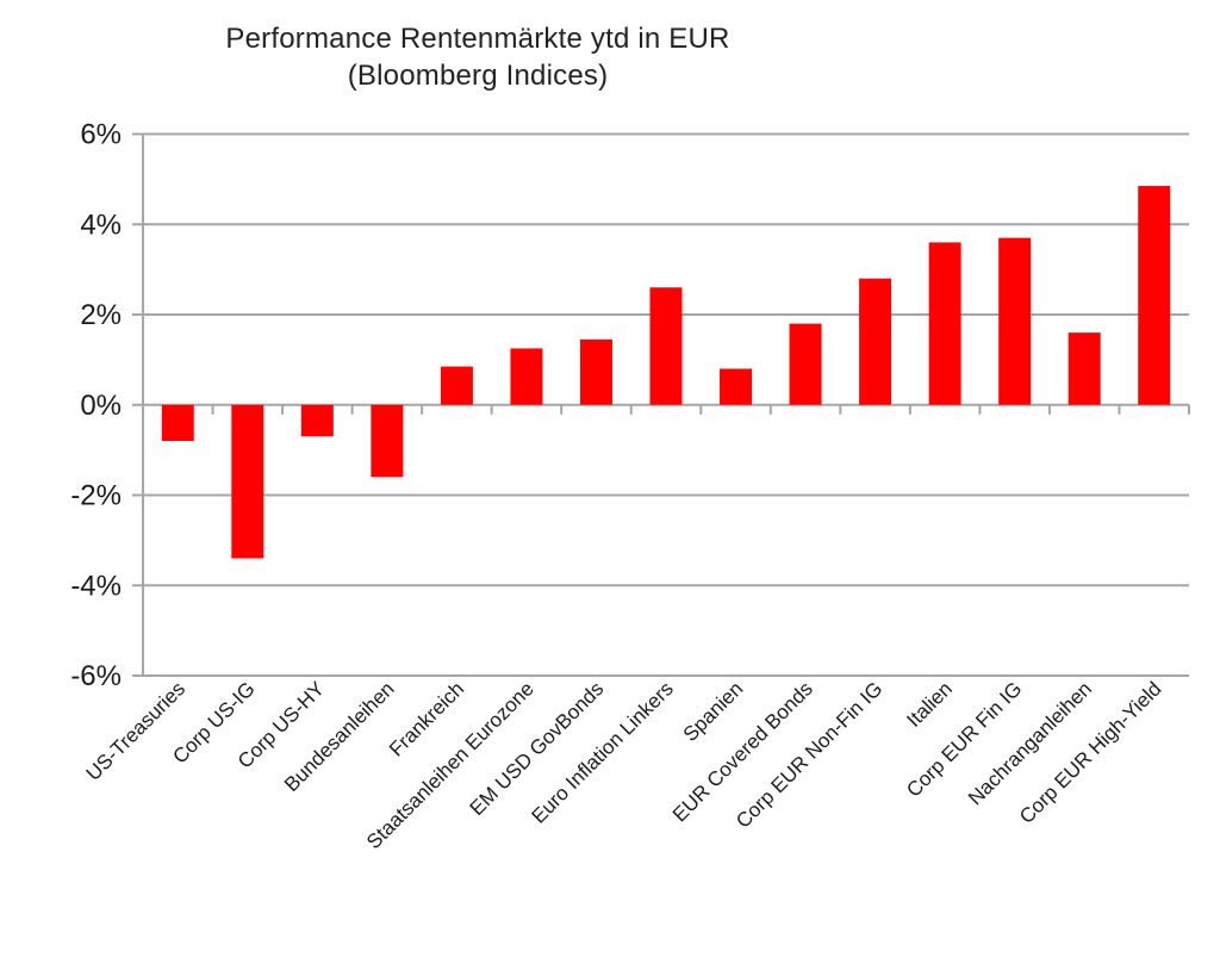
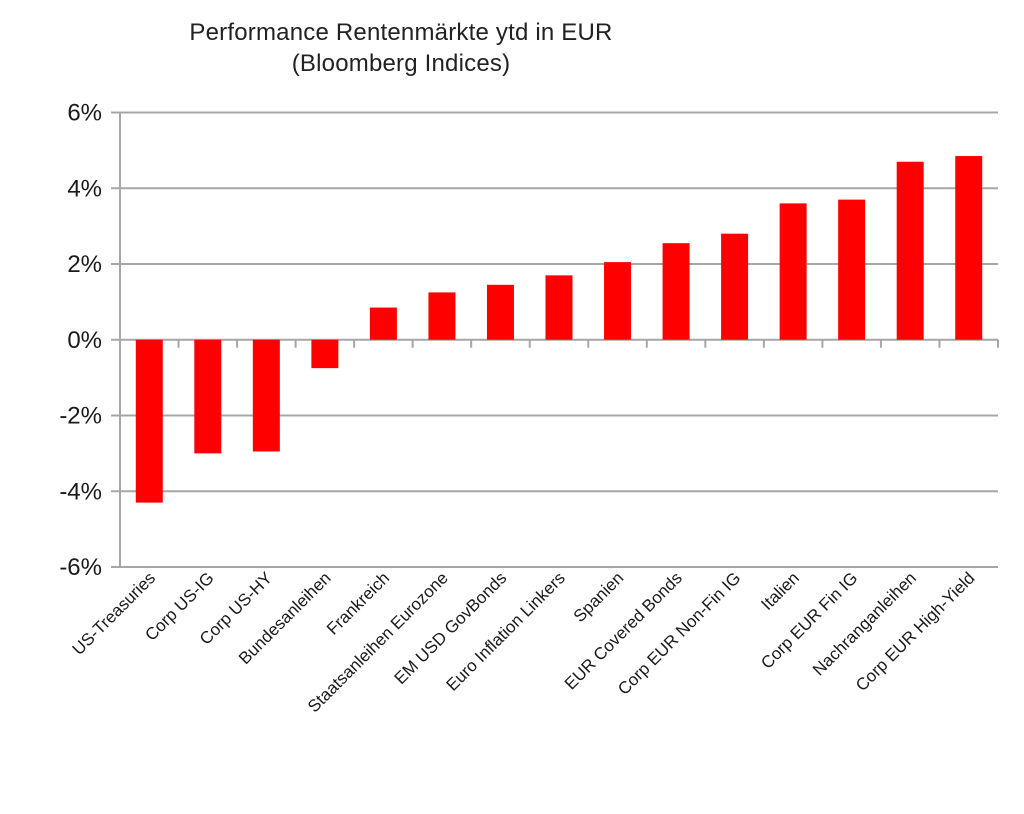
US-Treasuries: -0.8% -> -4.3%
Corp US-IG: -3.4% -> -3.0%
Corp US-HY: -0.7% -> -3.0%
Bundesanleihen: -1.6% -> -0.8%
Euro Inflation Linkers: 2.6% -> 1.7%
Spanien: 0.8% -> 2.0%
EUR Covered Bonds: 1.8% -> 2.5%
Nachranganleihen: 1.6% -> 4.7%
